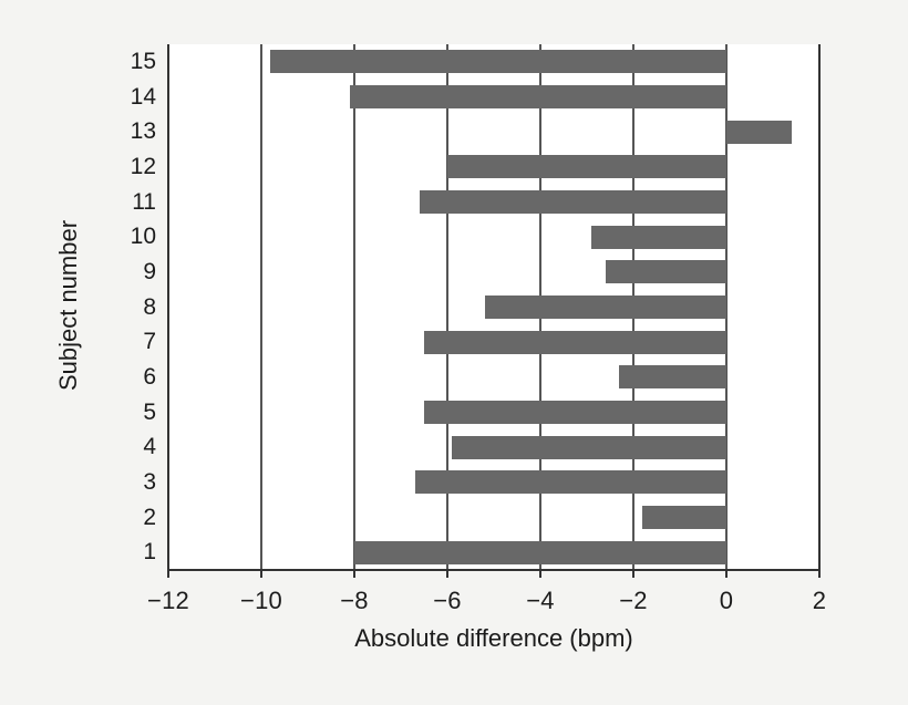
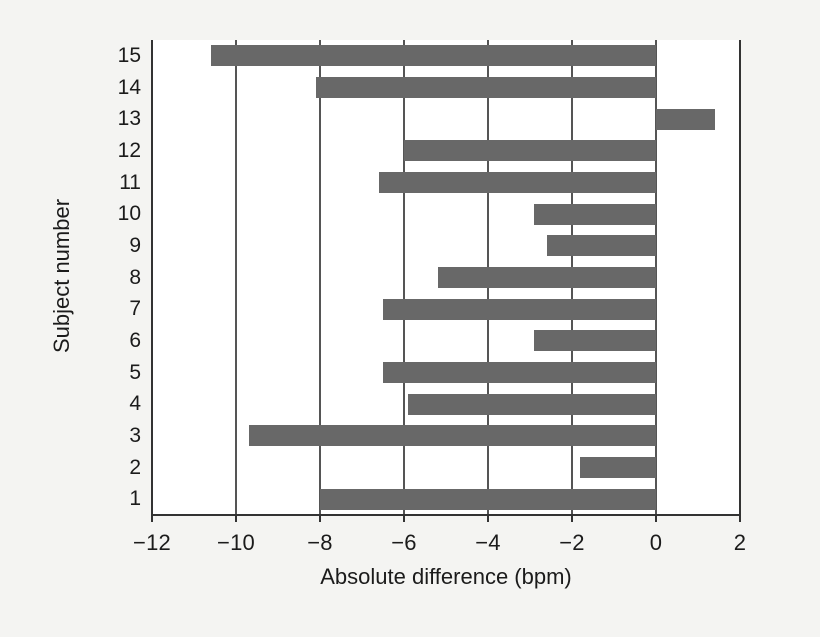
3: -6.7 -> -9.7
6: -2.3 -> -2.9
15: -9.8 -> -10.6
